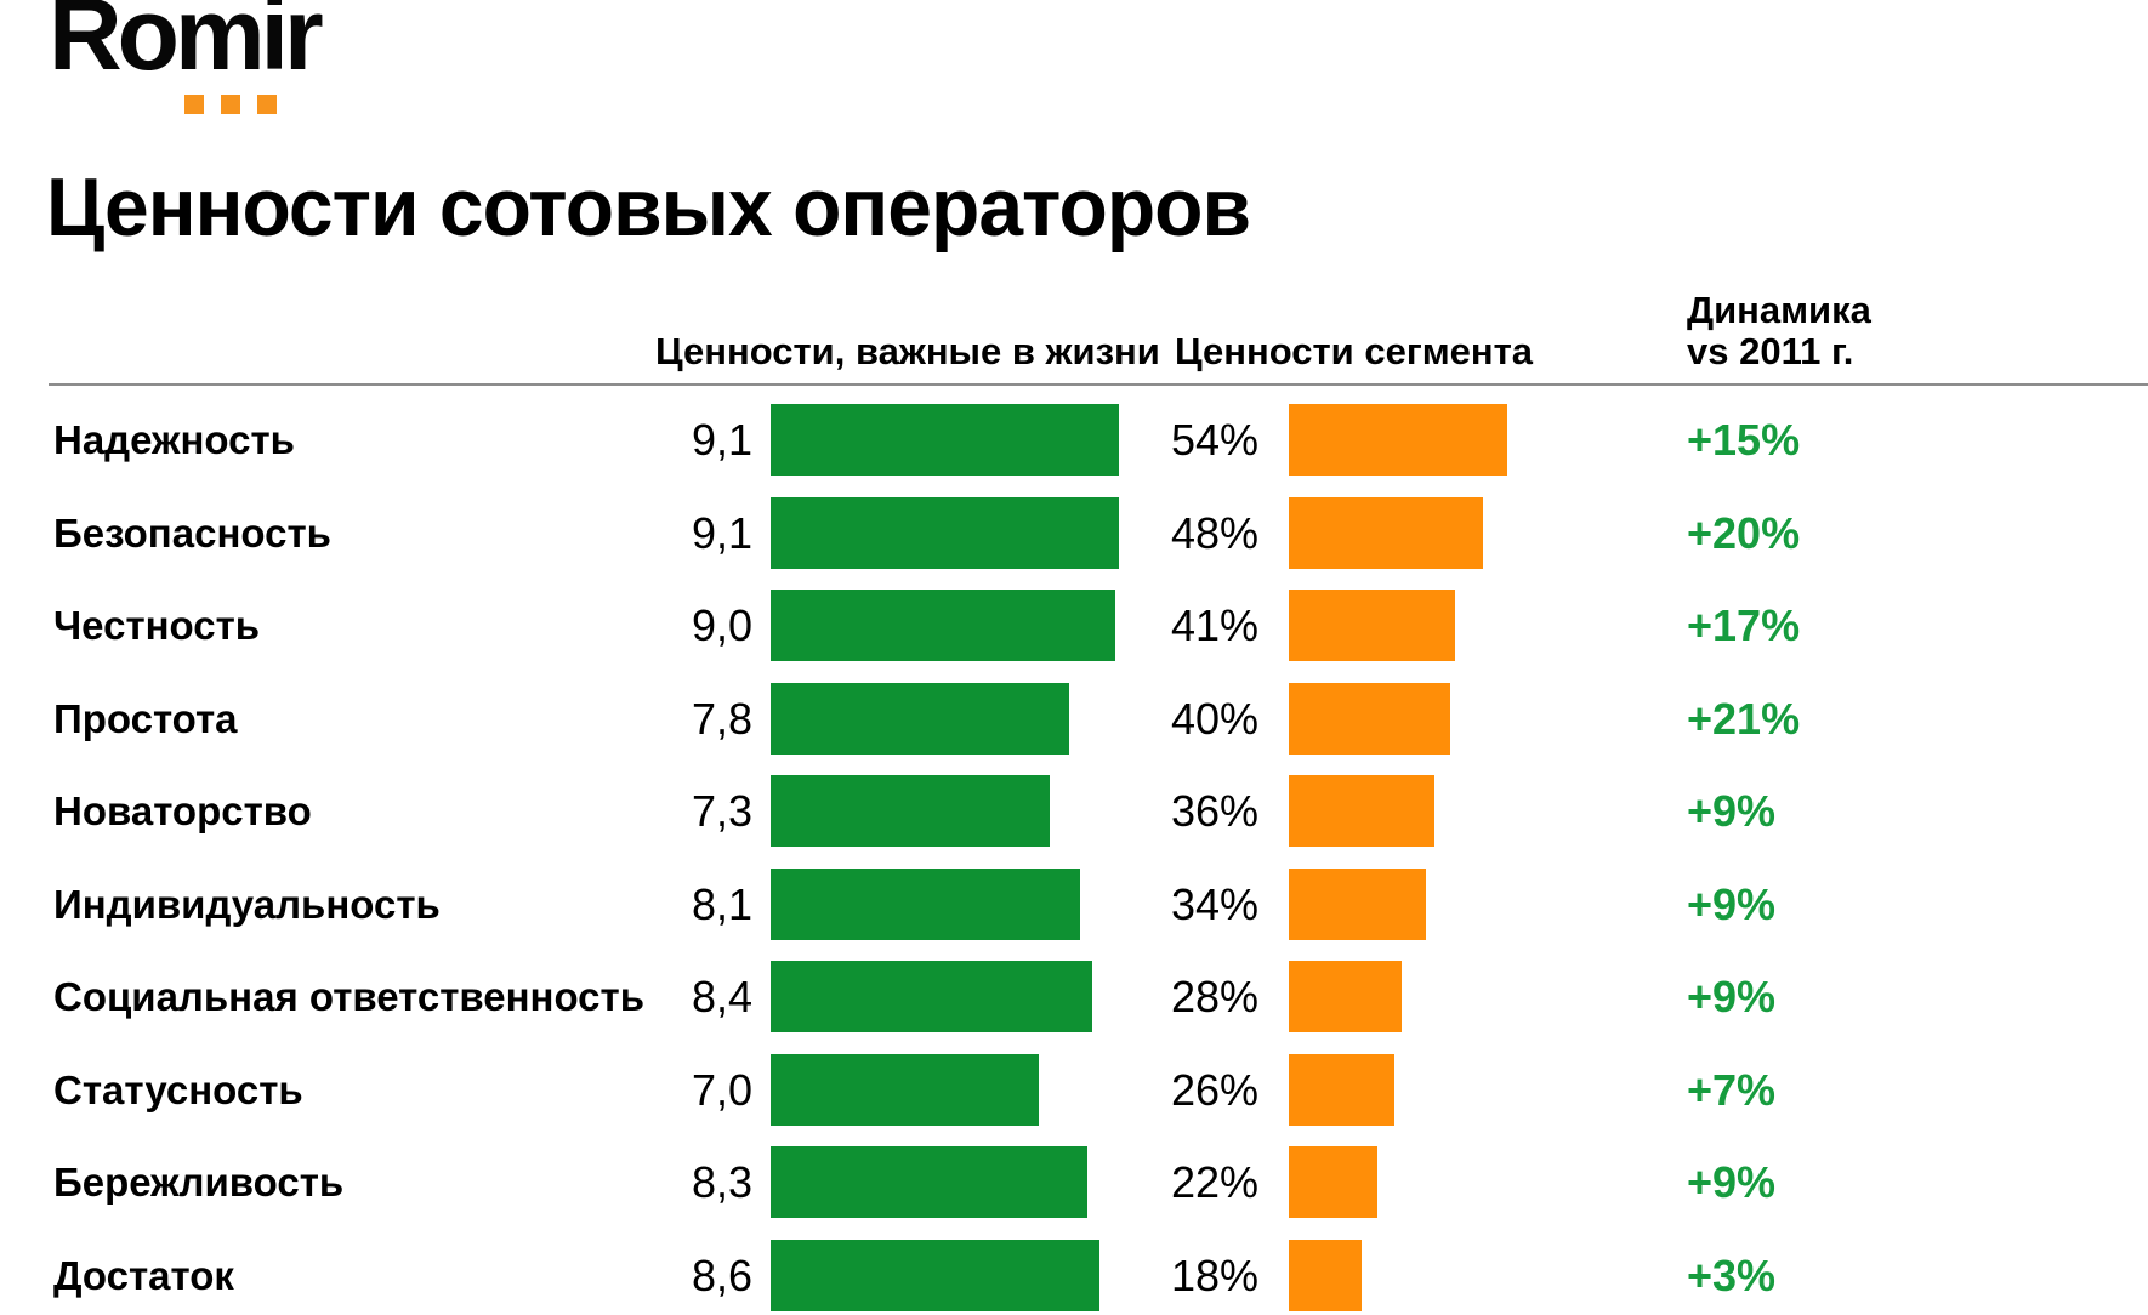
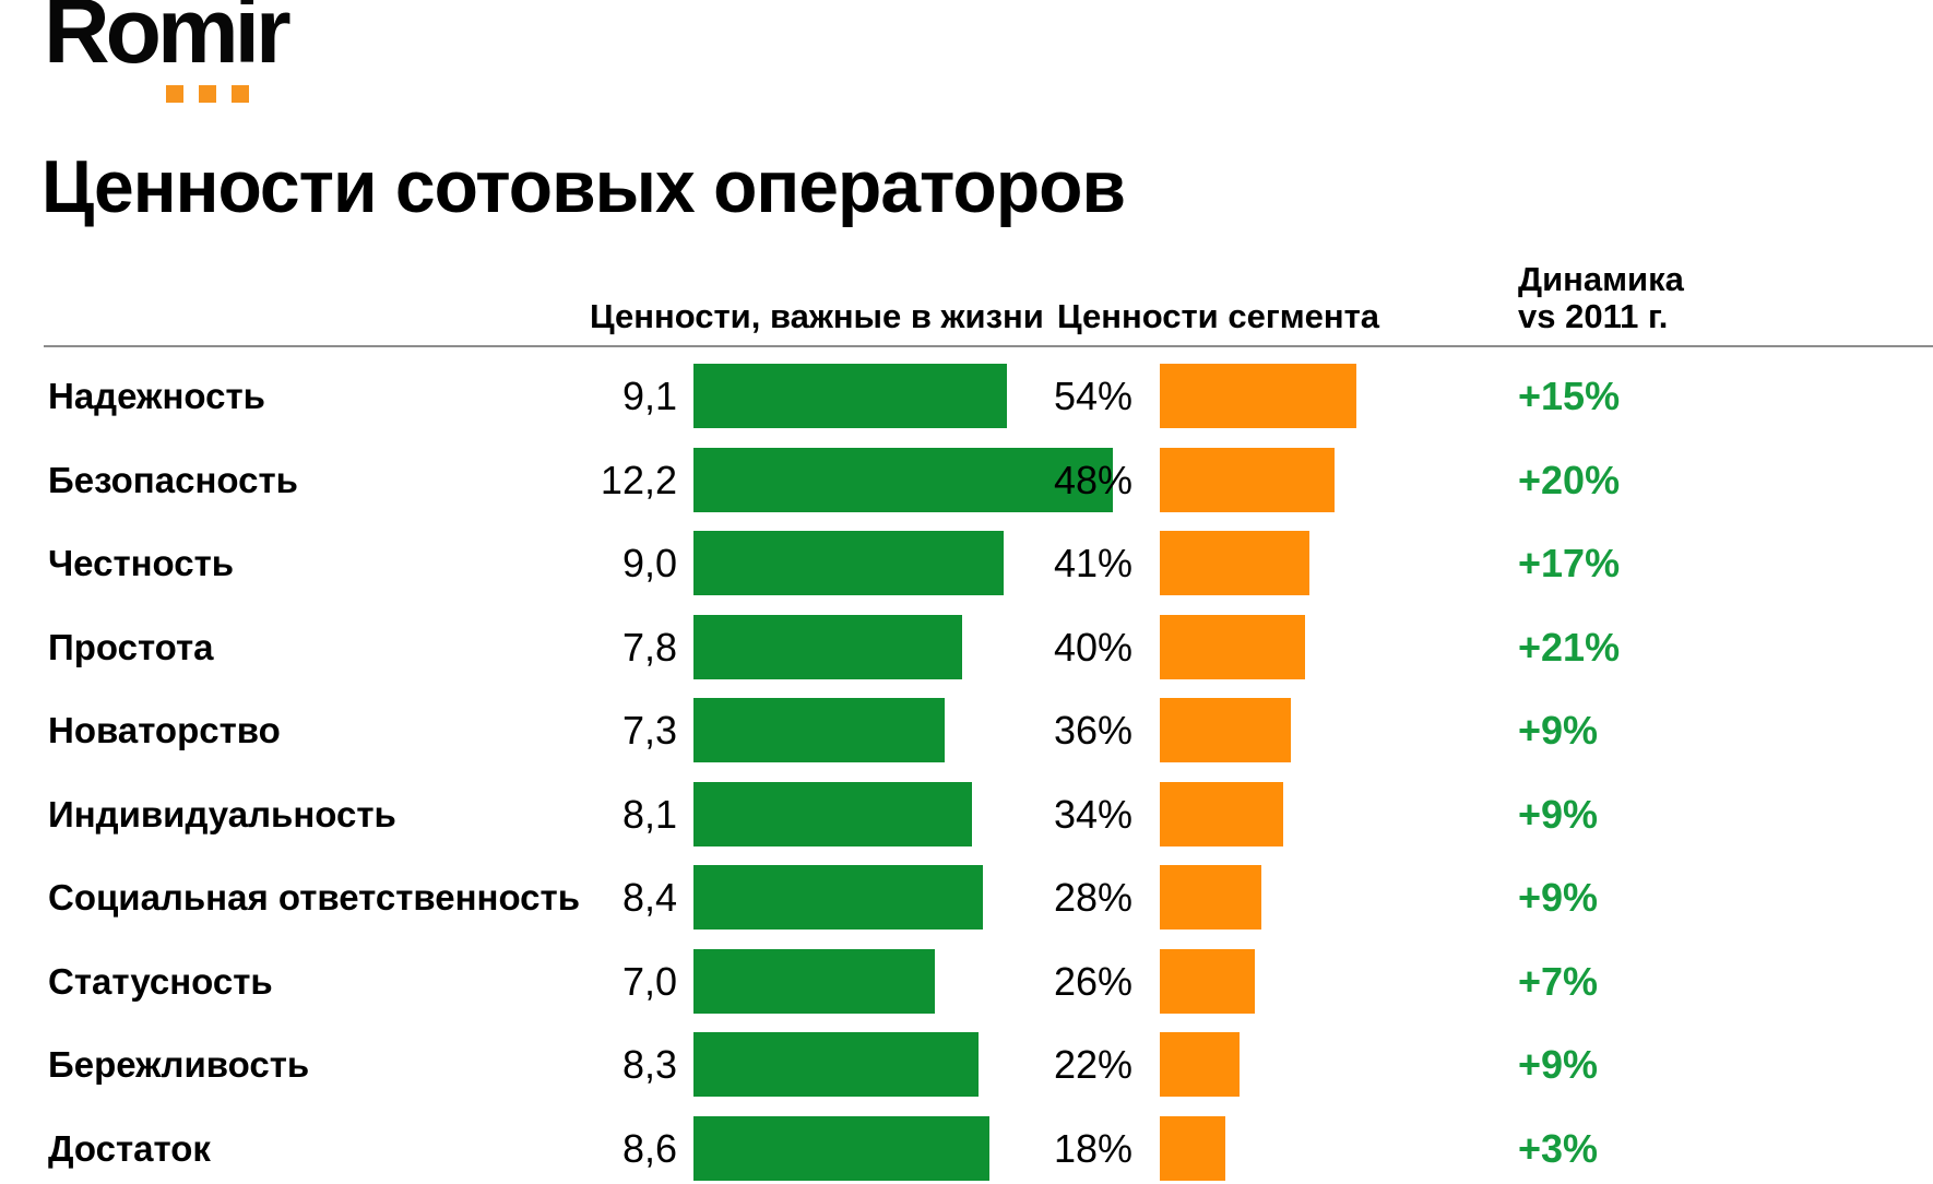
Ценности, важные в жизни/Безопасность: 9,1 -> 12,2
